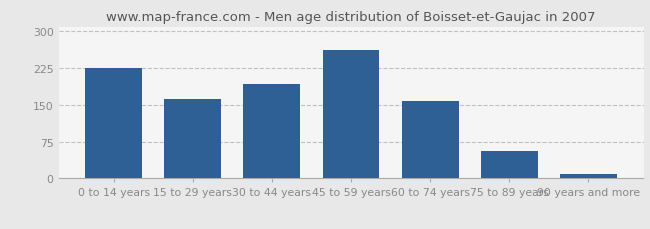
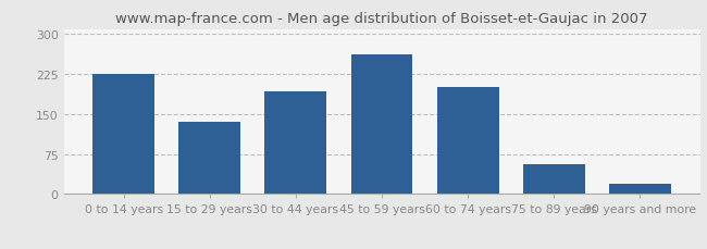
15 to 29 years: 162 -> 135
60 to 74 years: 158 -> 200
90 years and more: 8 -> 20
